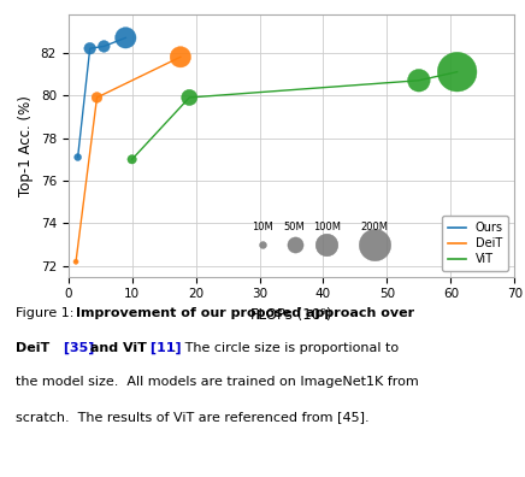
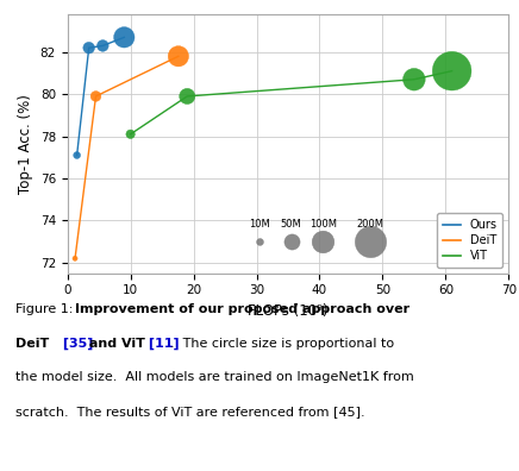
ViT/10: 77.0 -> 78.1
